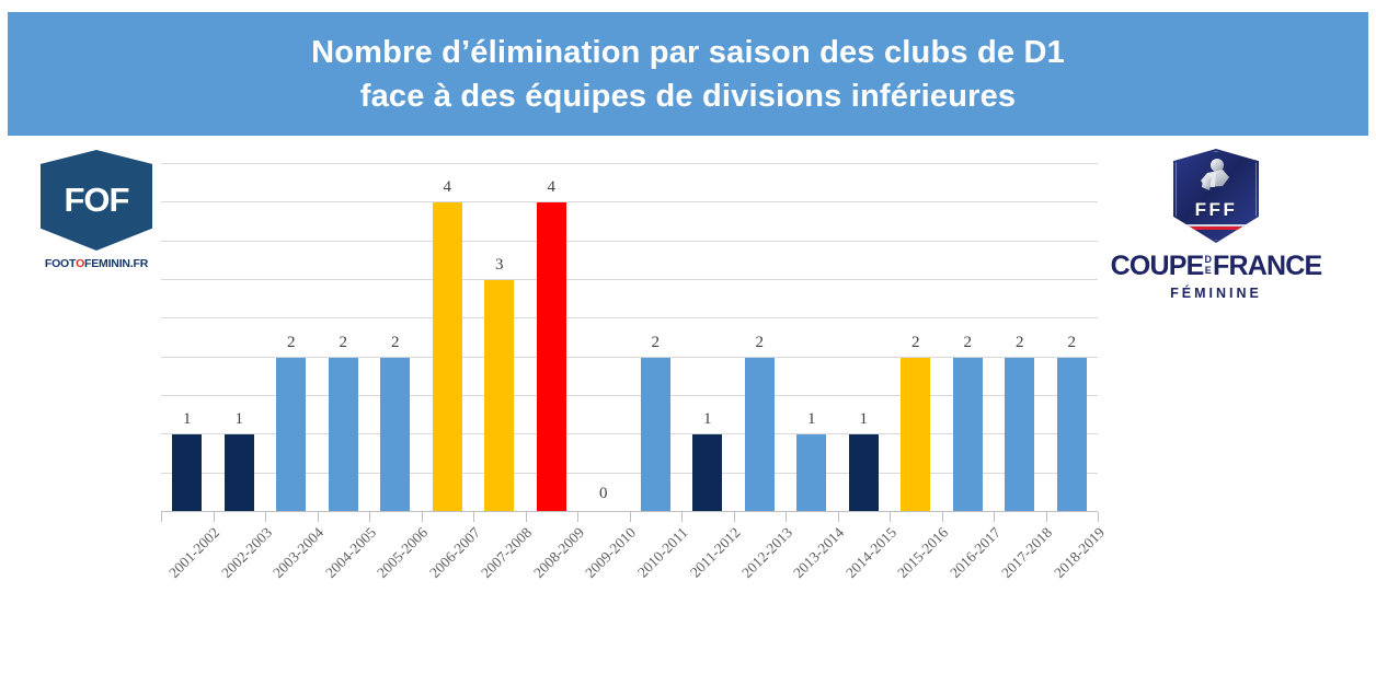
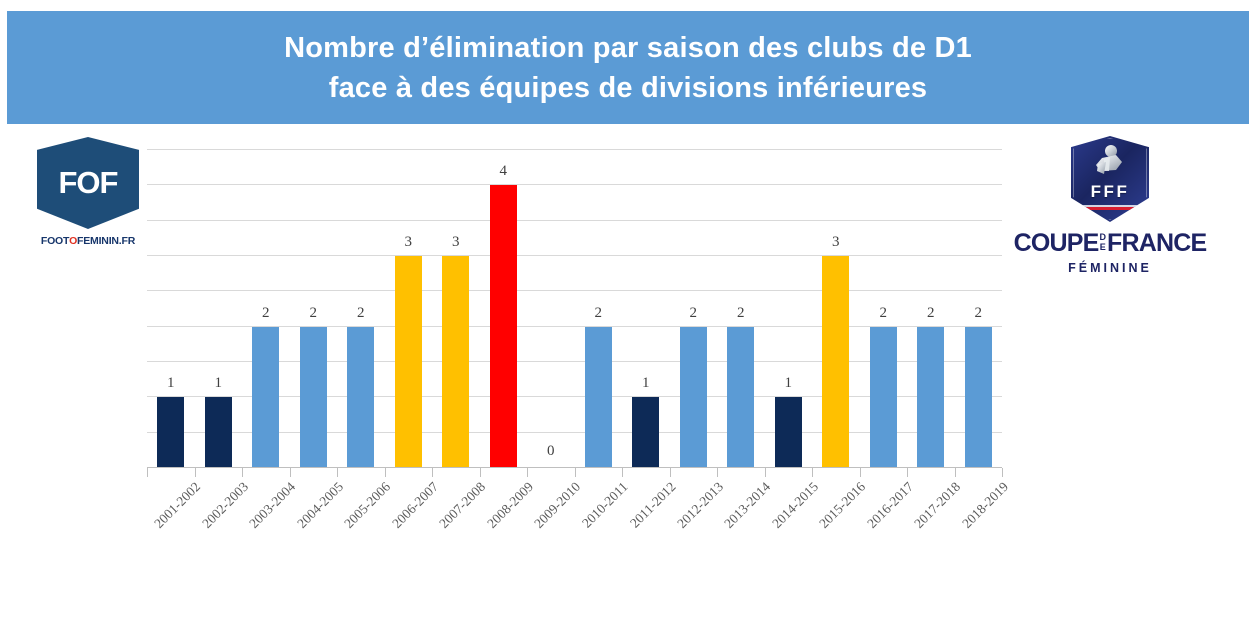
2006-2007: 4 -> 3
2013-2014: 1 -> 2
2015-2016: 2 -> 3
